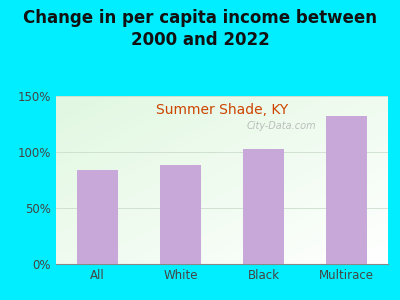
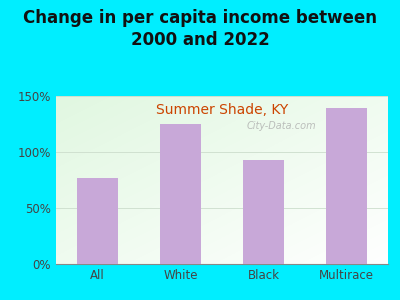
All: 84% -> 77%
White: 88% -> 125%
Black: 103% -> 93%
Multirace: 132% -> 139%
